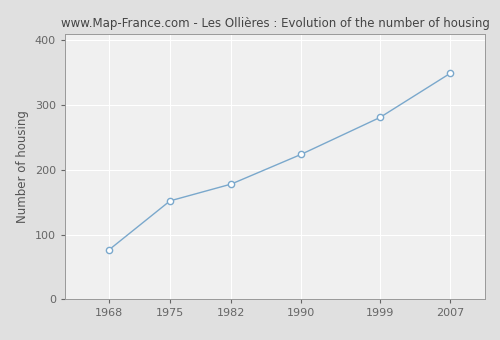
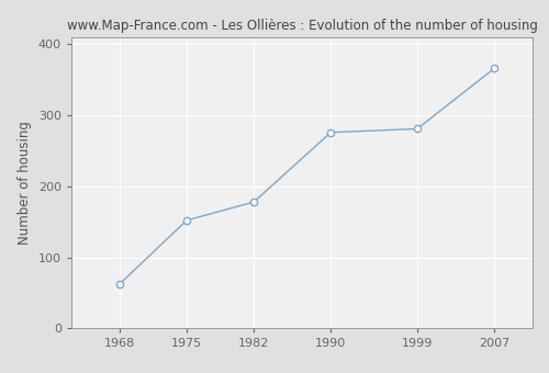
1968: 76 -> 62
1990: 224 -> 276
2007: 349 -> 366
